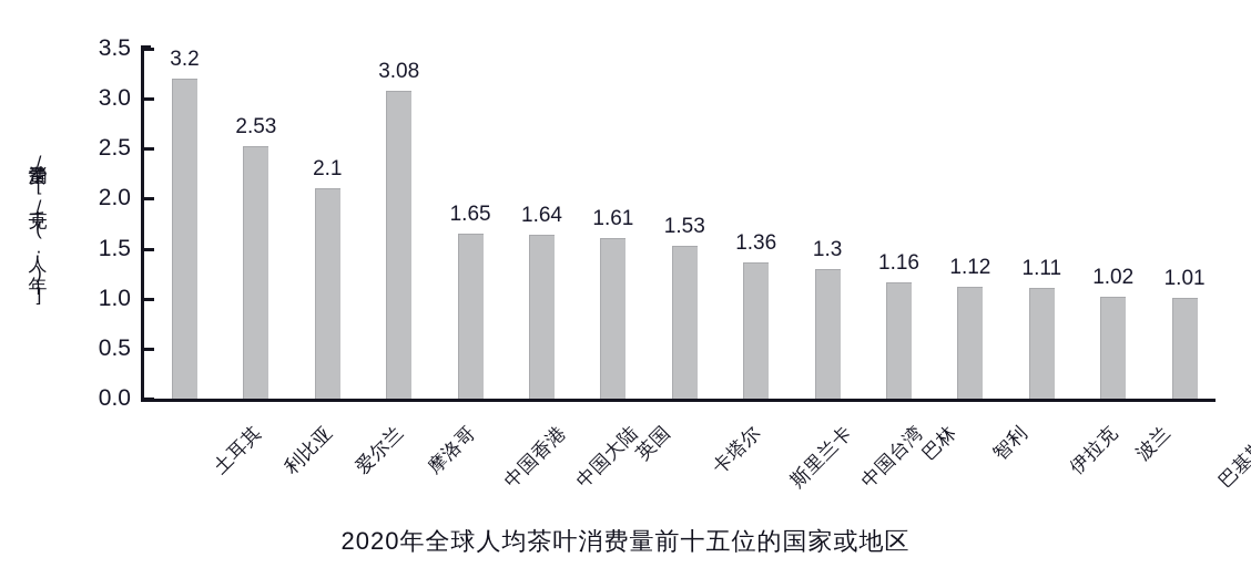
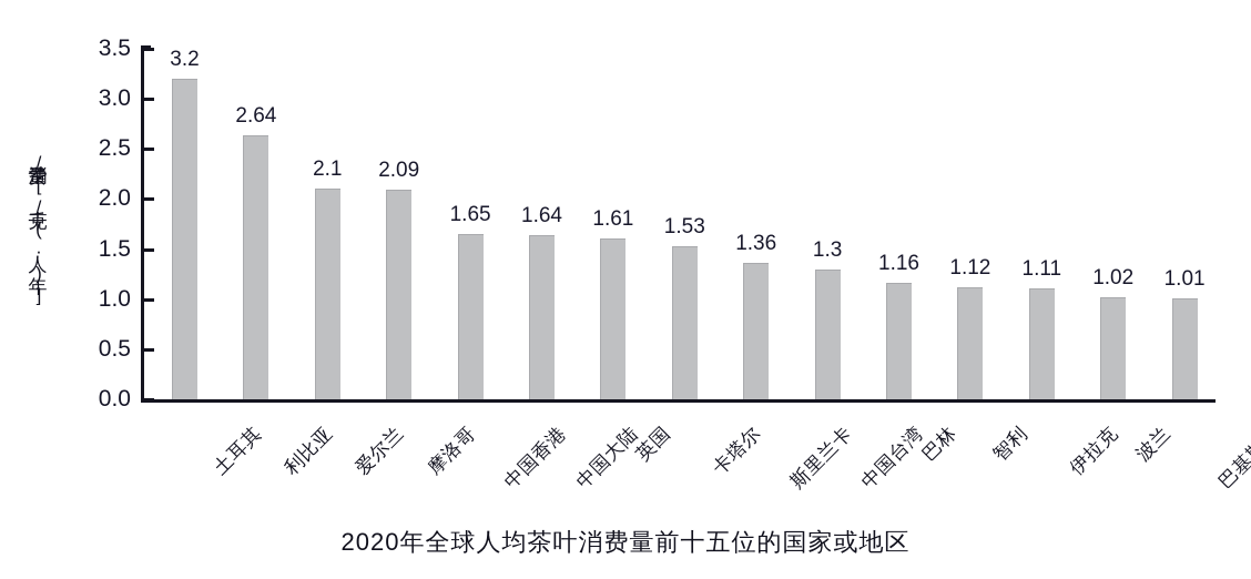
利比亚: 2.53 -> 2.64
摩洛哥: 3.08 -> 2.09
